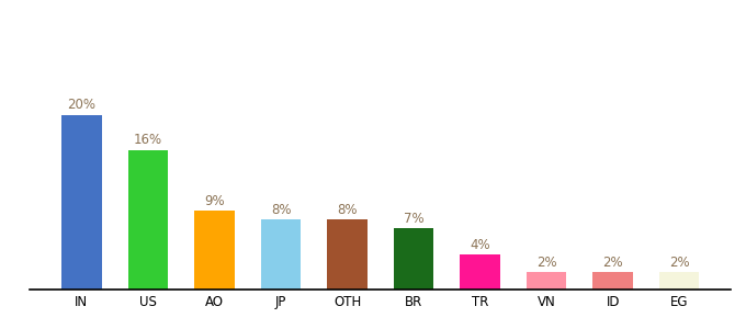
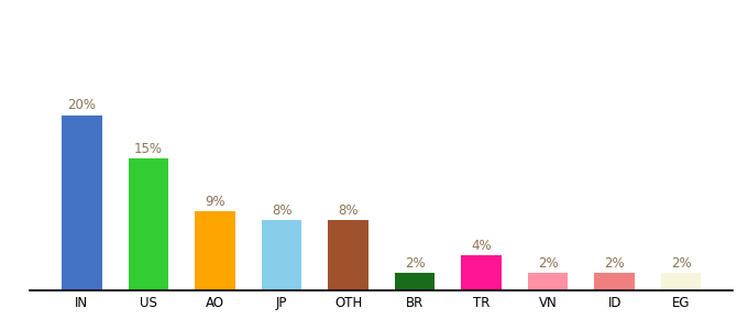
US: 16% -> 15%
BR: 7% -> 2%
